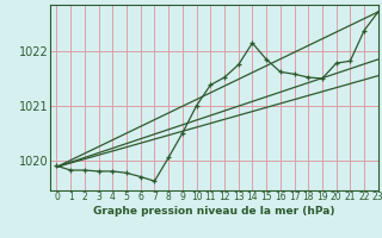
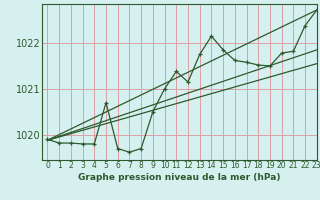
5: 1019.77 -> 1020.70
8: 1020.05 -> 1019.70
12: 1021.52 -> 1021.15
